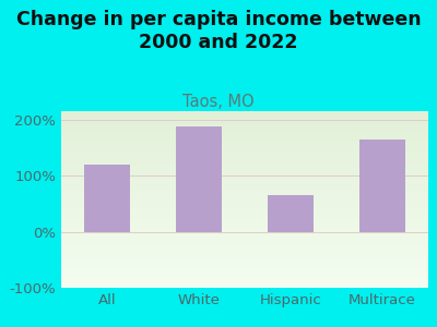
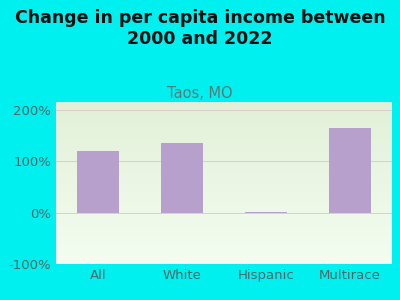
White: 188% -> 135%
Hispanic: 66% -> 2%
